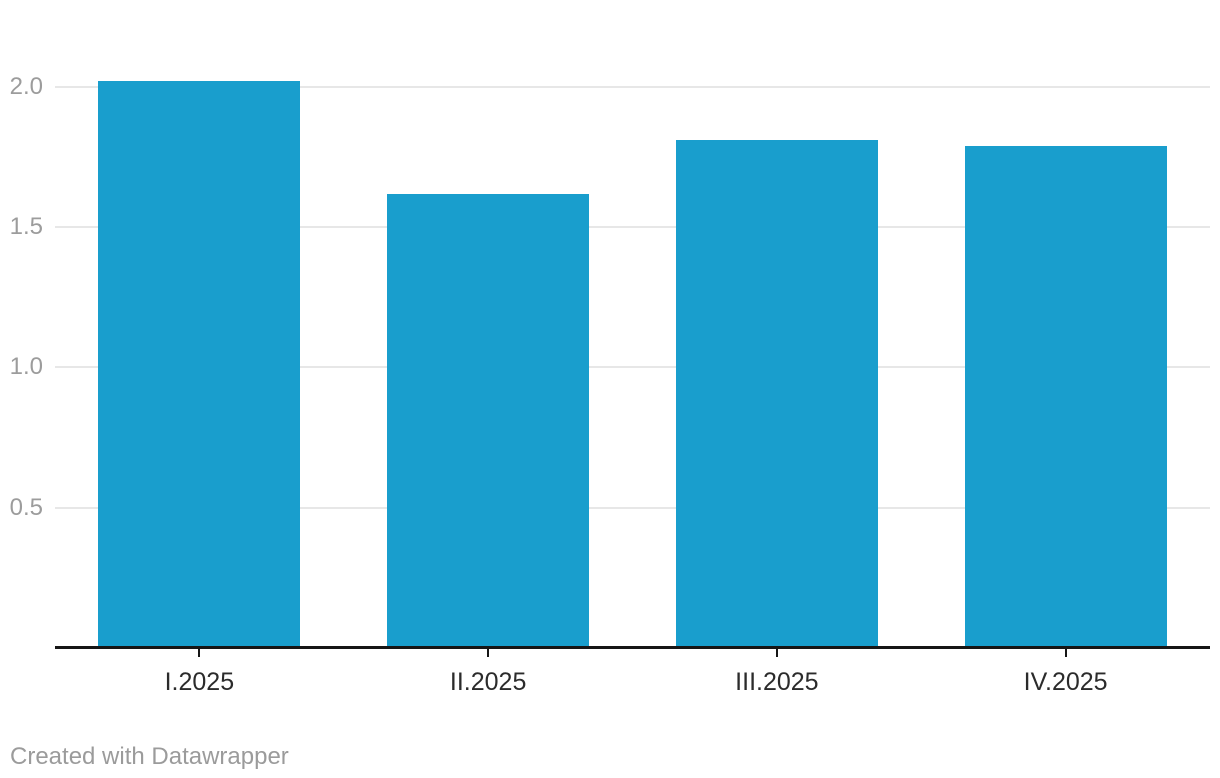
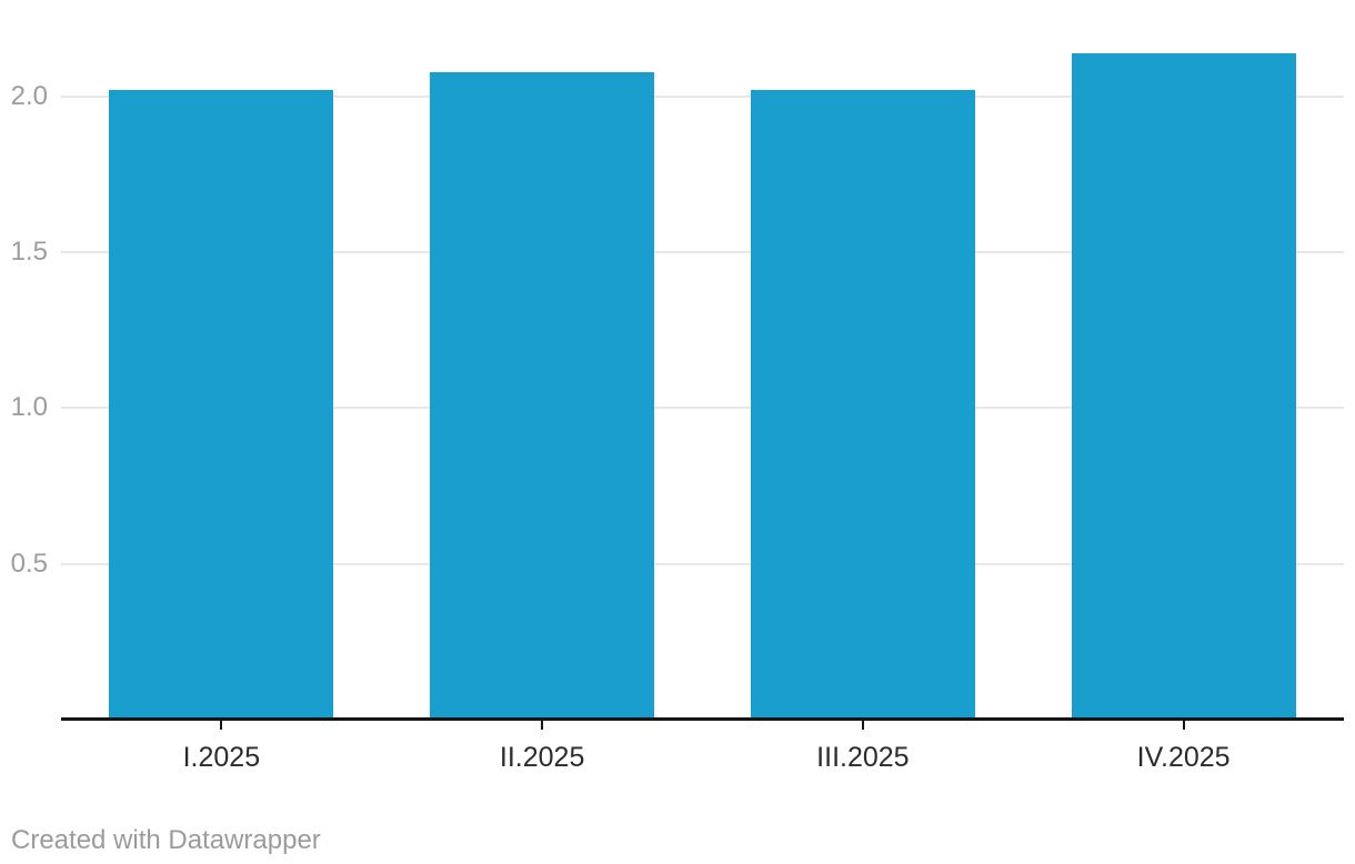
II.2025: 1.62 -> 2.08
III.2025: 1.81 -> 2.02
IV.2025: 1.79 -> 2.14
